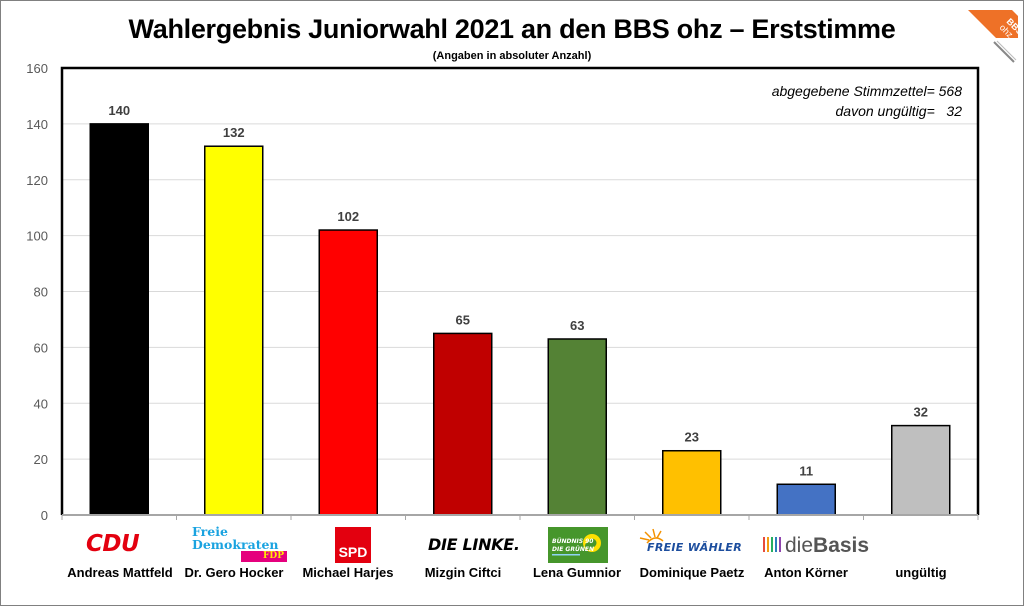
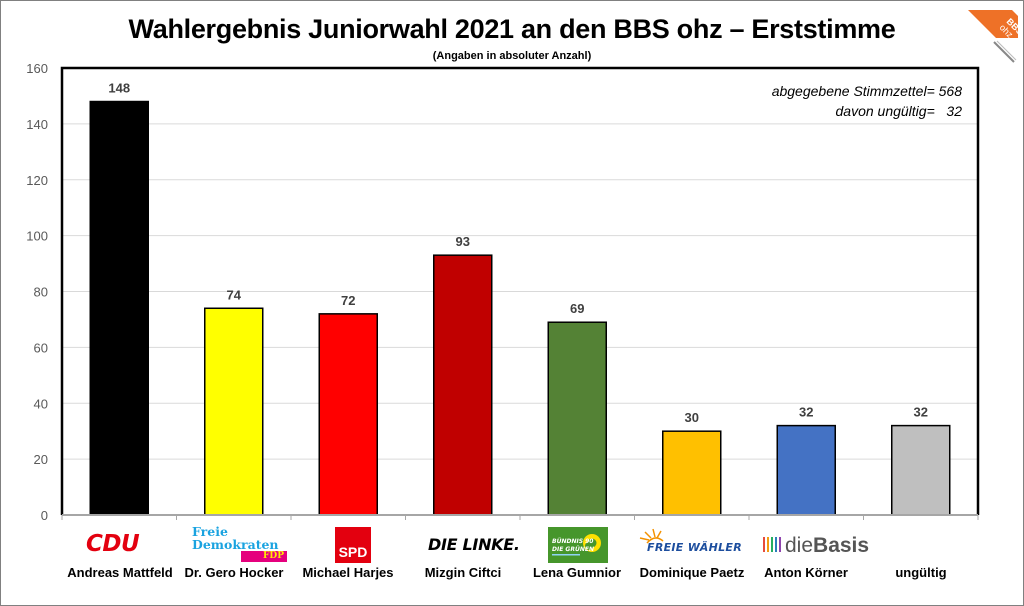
Andreas Mattfeld: 140 -> 148
Dr. Gero Hocker: 132 -> 74
Michael Harjes: 102 -> 72
Mizgin Ciftci: 65 -> 93
Lena Gumnior: 63 -> 69
Dominique Paetz: 23 -> 30
Anton Körner: 11 -> 32
